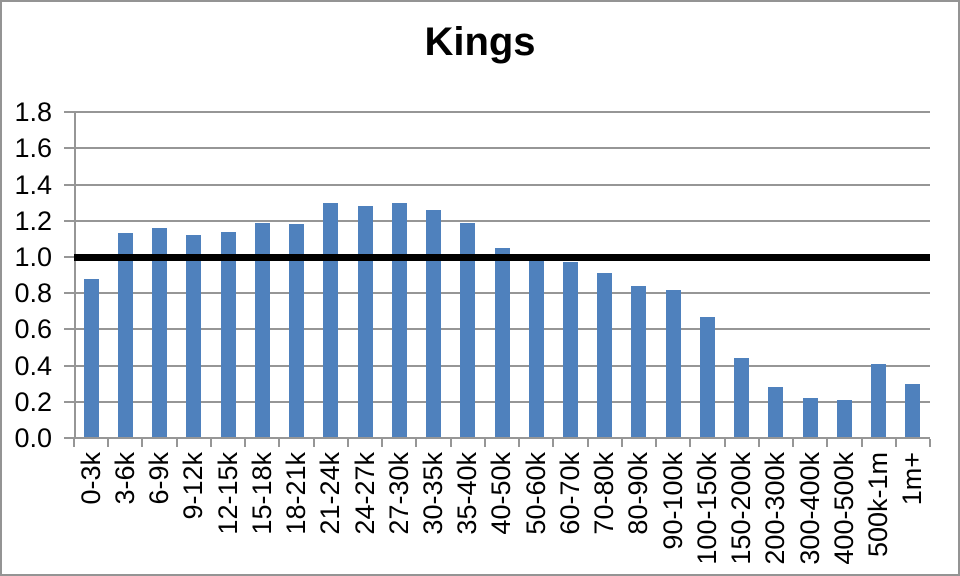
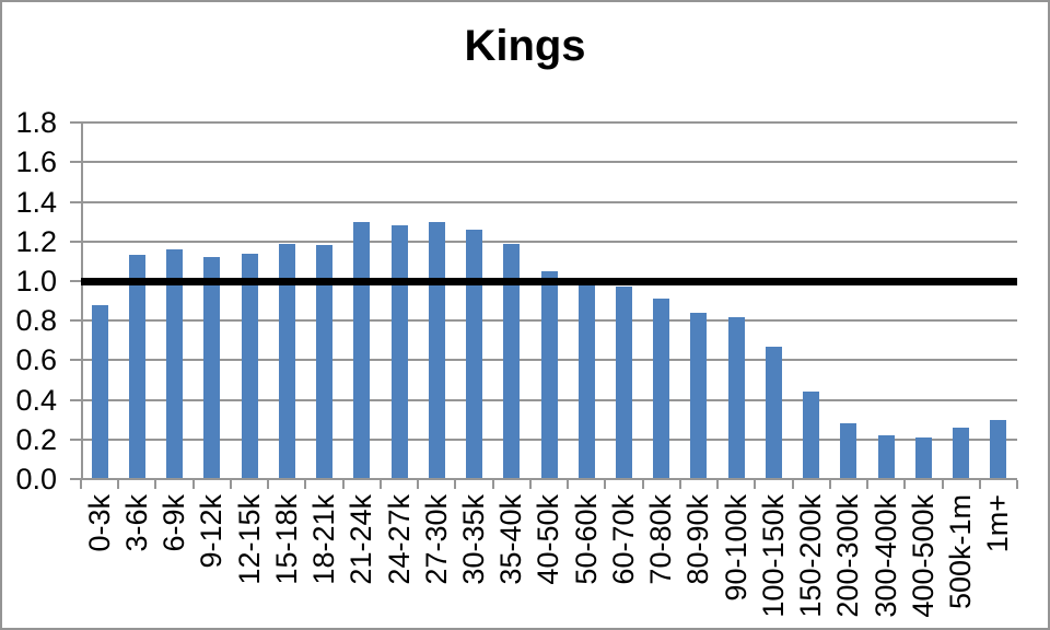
500k-1m: 0.41 -> 0.26
